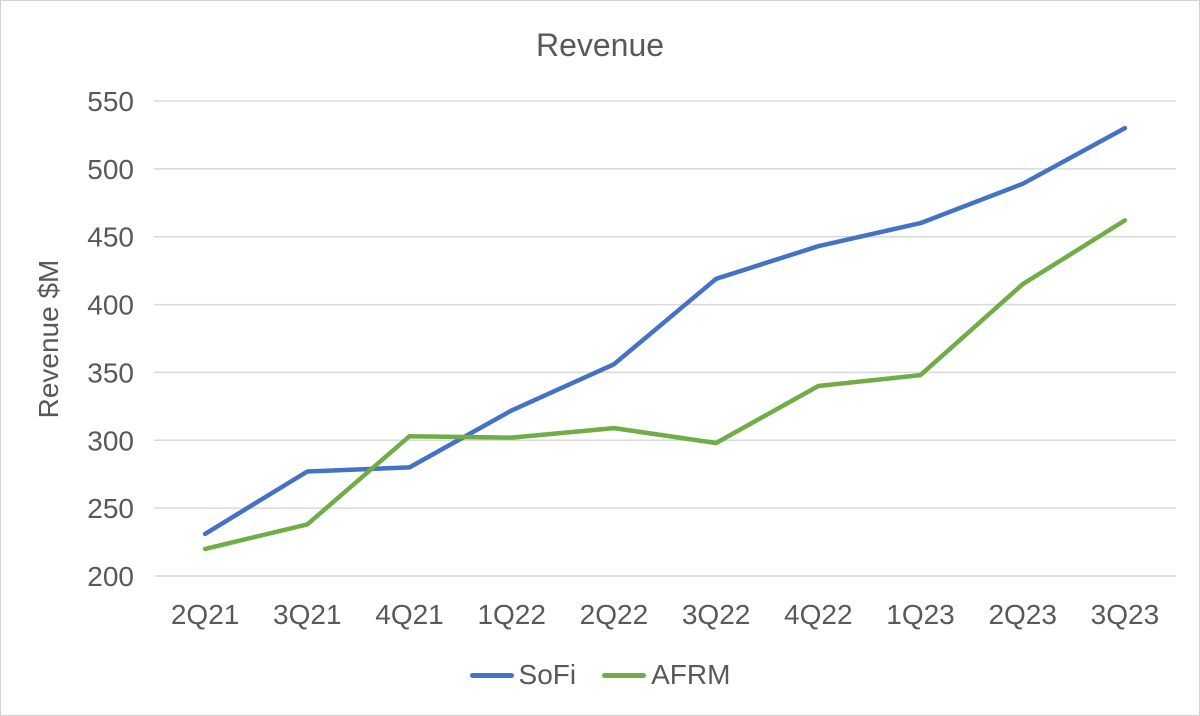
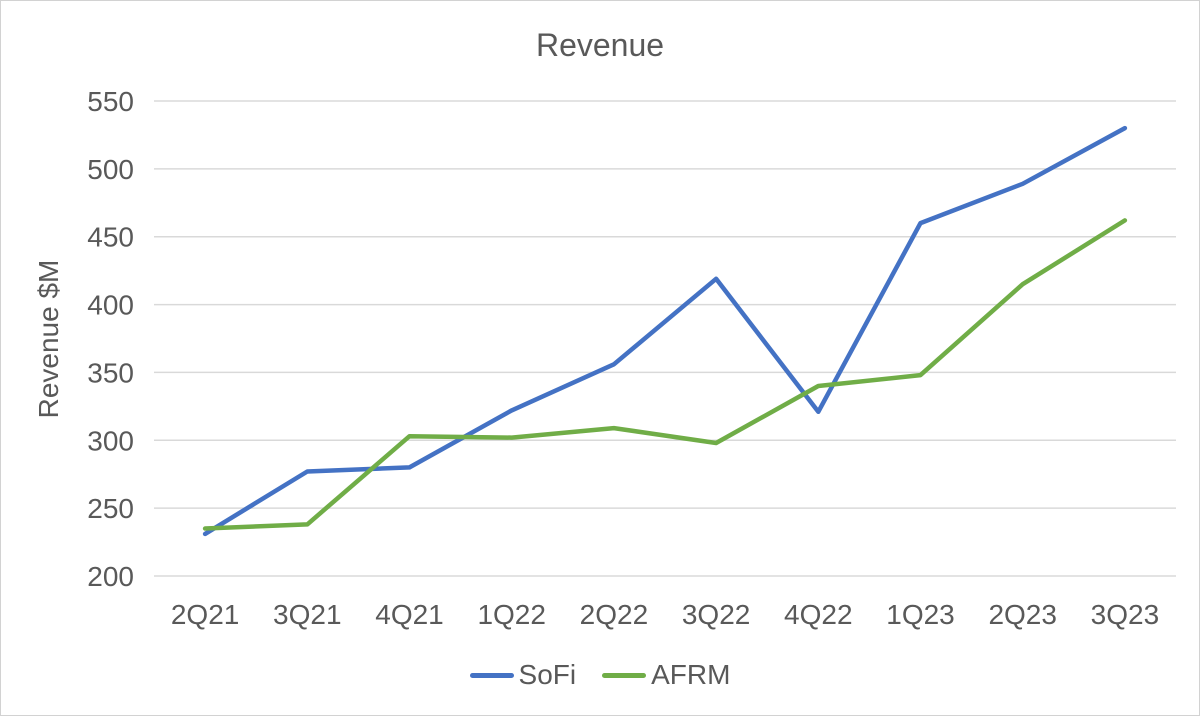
AFRM/2Q21: 220 -> 235
SoFi/4Q22: 443 -> 321
